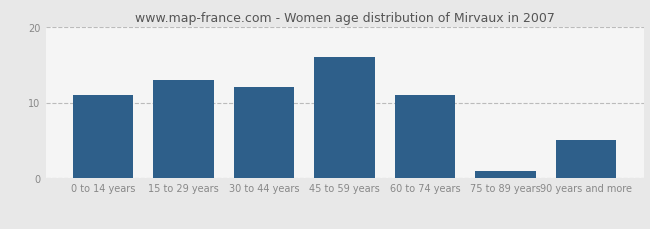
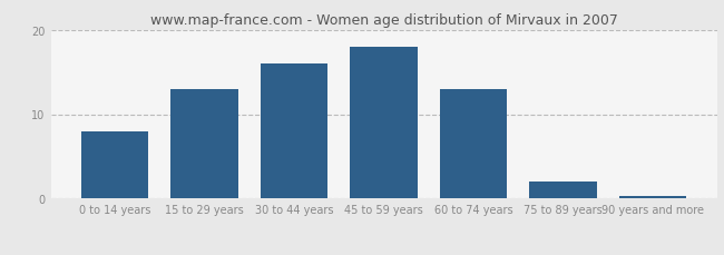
0 to 14 years: 11.0 -> 8.0
30 to 44 years: 12.0 -> 16.0
45 to 59 years: 16.0 -> 18.0
60 to 74 years: 11.0 -> 13.0
75 to 89 years: 1.0 -> 2.0
90 years and more: 5.0 -> 0.3
